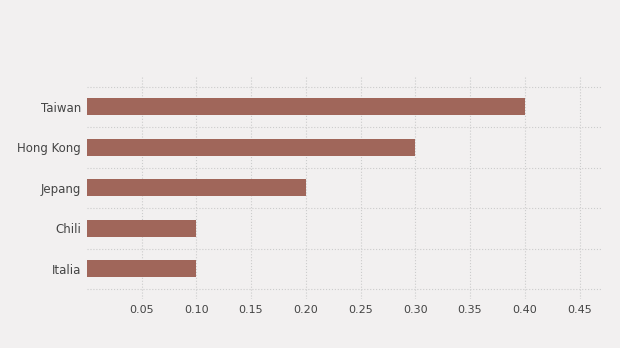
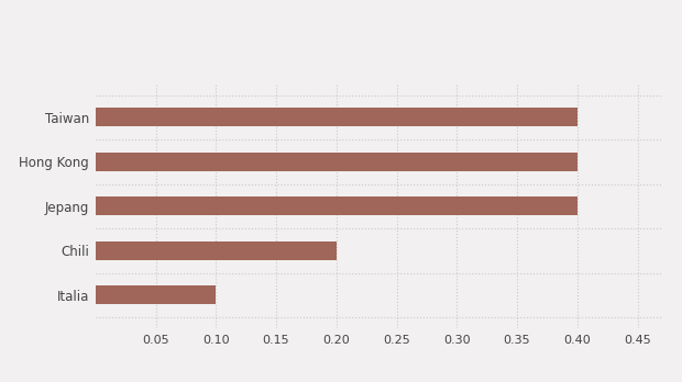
Hong Kong: 0.3 -> 0.4
Jepang: 0.2 -> 0.4
Chili: 0.1 -> 0.2
